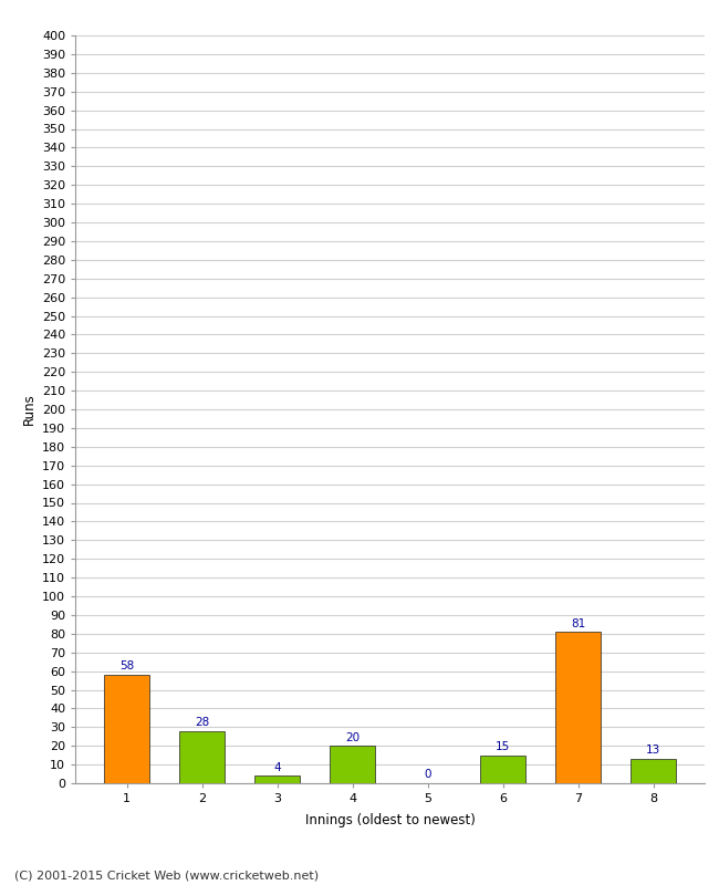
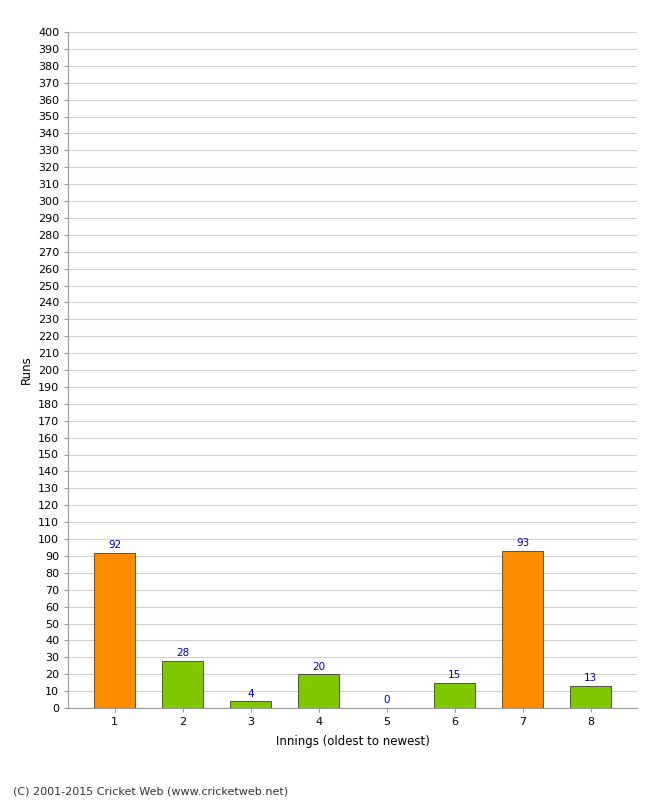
1: 58 -> 92
7: 81 -> 93
